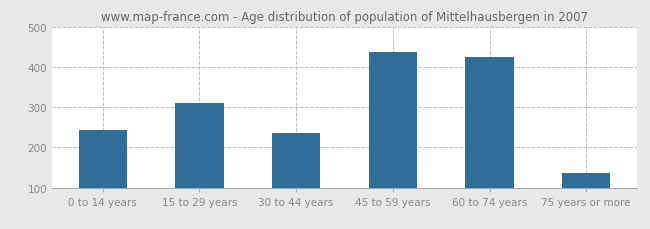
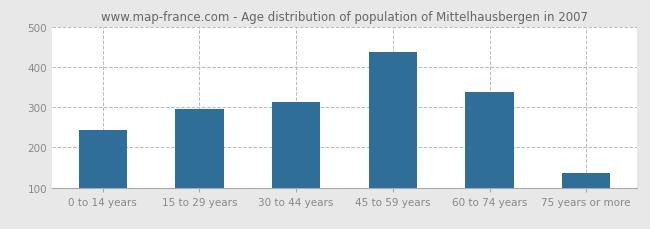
15 to 29 years: 310 -> 296
30 to 44 years: 235 -> 313
60 to 74 years: 425 -> 338
